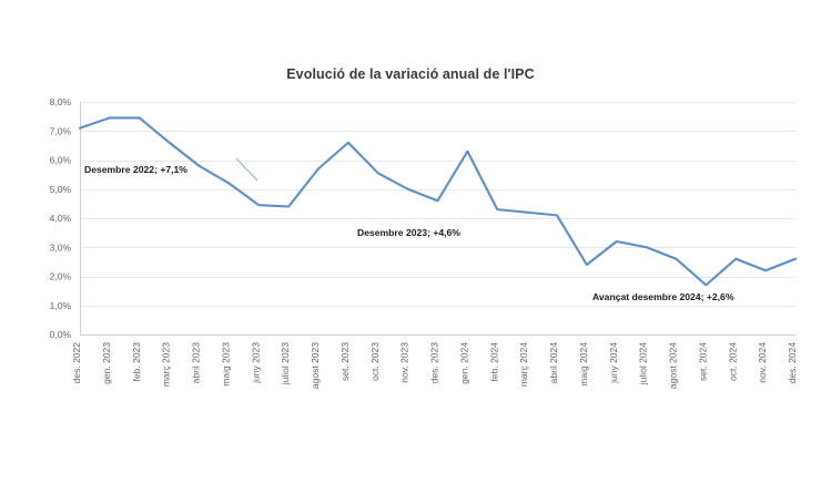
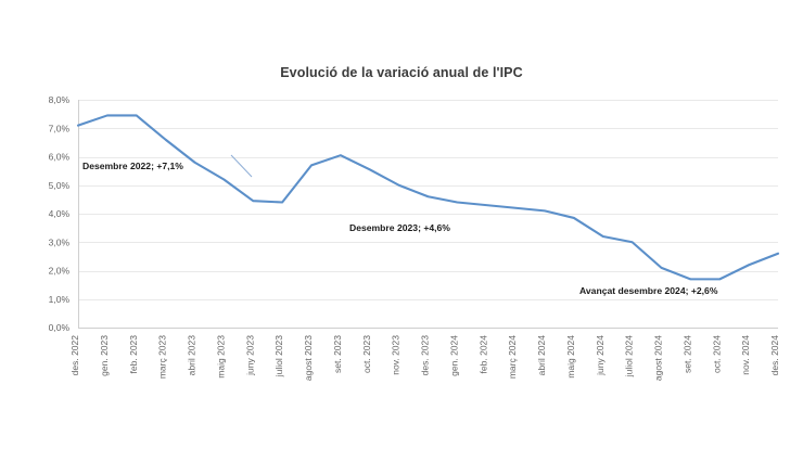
set. 2023: 6,6% -> 6,0%
gen. 2024: 6,3% -> 4,4%
maig 2024: 2,4% -> 3,9%
agost 2024: 2,6% -> 2,1%
oct. 2024: 2,6% -> 1,7%
